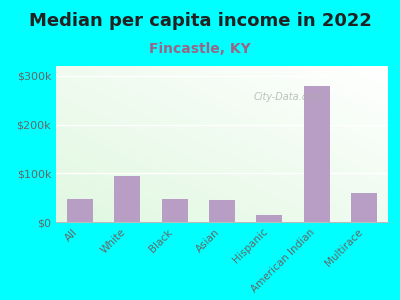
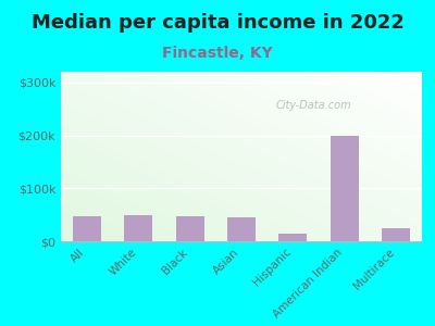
White: $95k -> $50k
American Indian: $280k -> $200k
Multirace: $60k -> $25k
